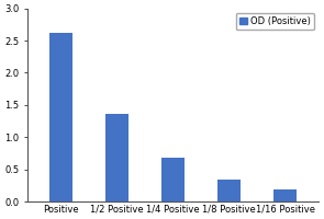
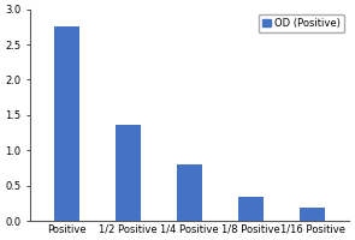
Positive: 2.62 -> 2.76
1/4 Positive: 0.68 -> 0.80
